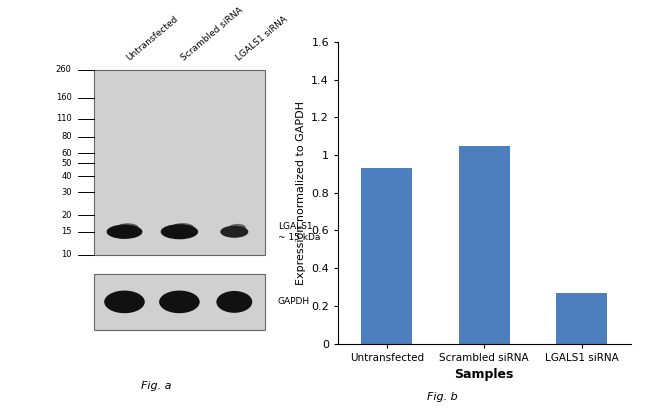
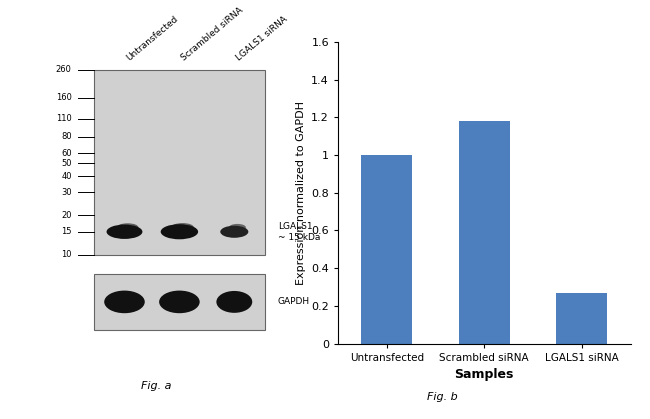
Untransfected: 0.93 -> 1.00
Scrambled siRNA: 1.05 -> 1.18
